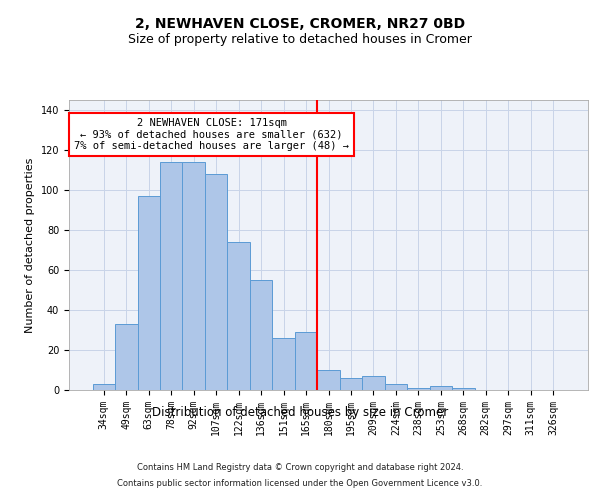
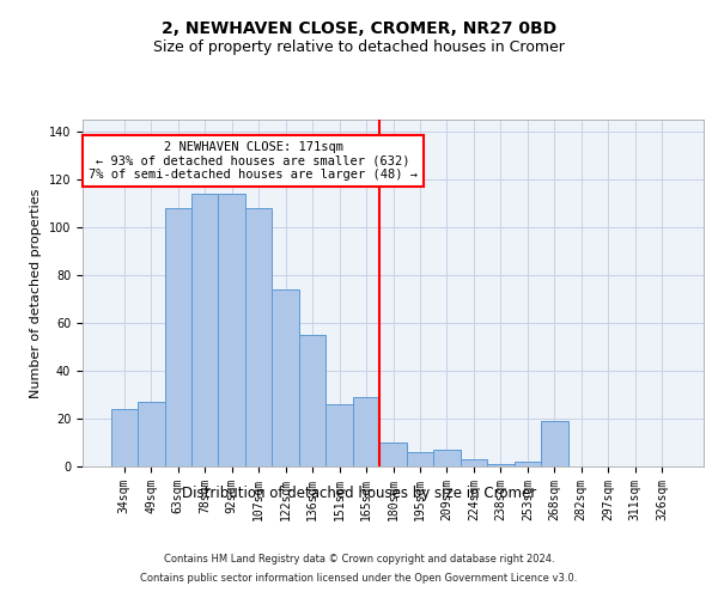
34sqm: 3 -> 24
49sqm: 33 -> 27
63sqm: 97 -> 108
268sqm: 1 -> 19
